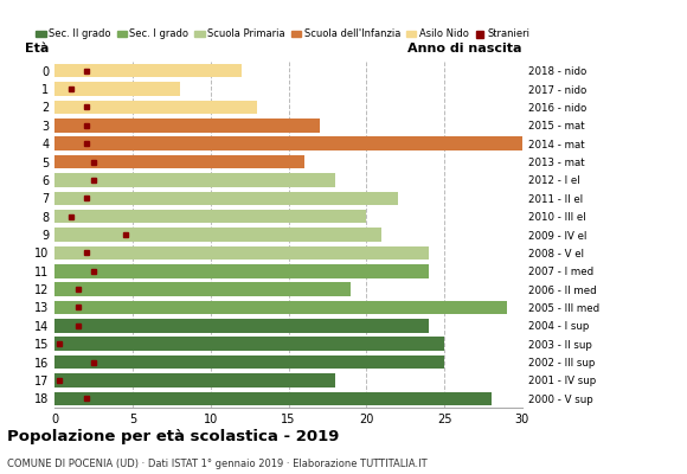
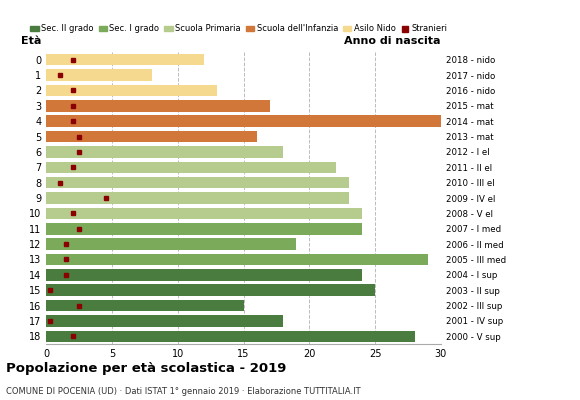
8: 20 -> 23
9: 21 -> 23
16: 25 -> 15
